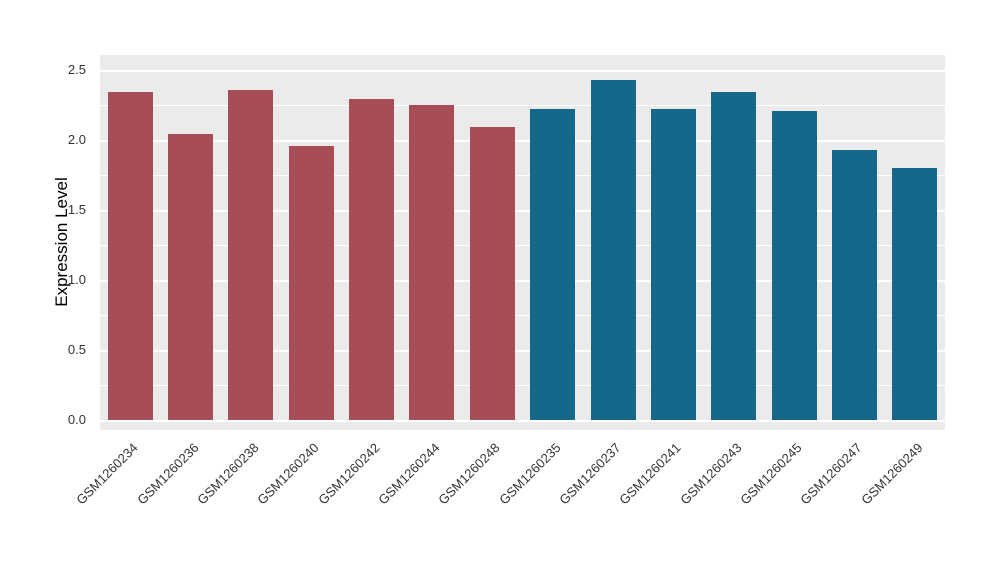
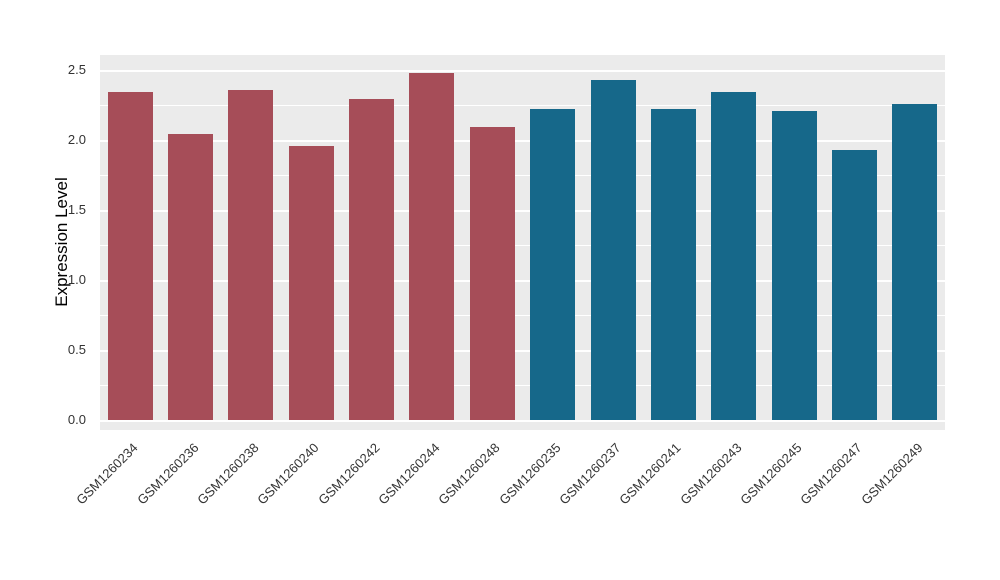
GSM1260244: 2.25 -> 2.48
GSM1260249: 1.80 -> 2.26
